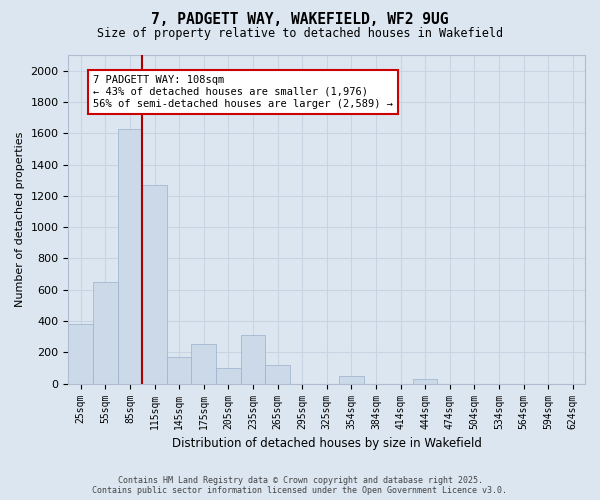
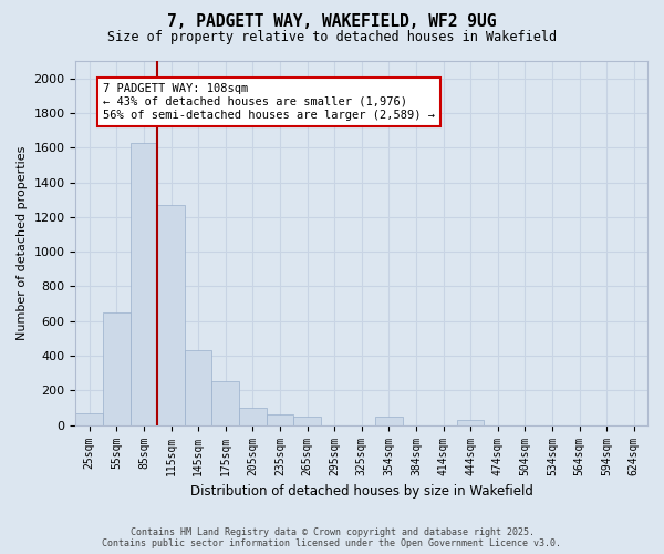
25sqm: 380 -> 70
145sqm: 170 -> 430
235sqm: 310 -> 60
265sqm: 120 -> 50
